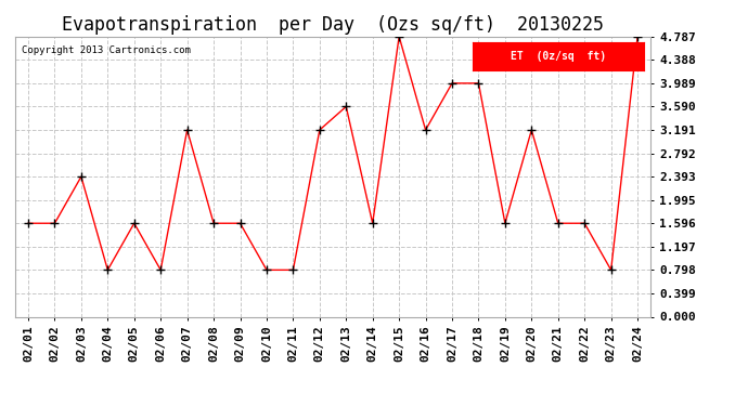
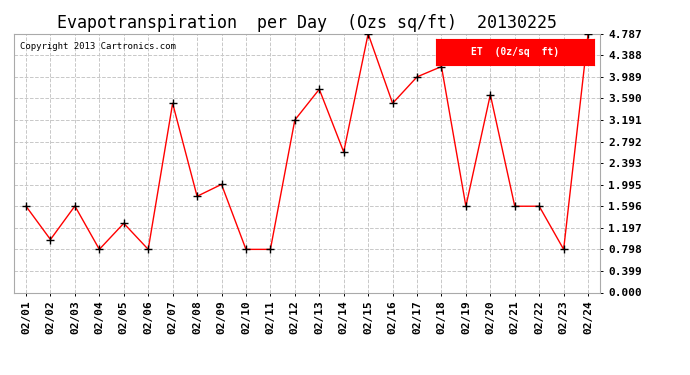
02/02: 1.60 -> 0.98
02/03: 2.39 -> 1.60
02/05: 1.60 -> 1.28
02/07: 3.19 -> 3.50
02/08: 1.60 -> 1.78
02/09: 1.60 -> 2.00
02/13: 3.59 -> 3.76
02/14: 1.60 -> 2.60
02/16: 3.19 -> 3.50
02/18: 3.99 -> 4.18
02/20: 3.19 -> 3.66
